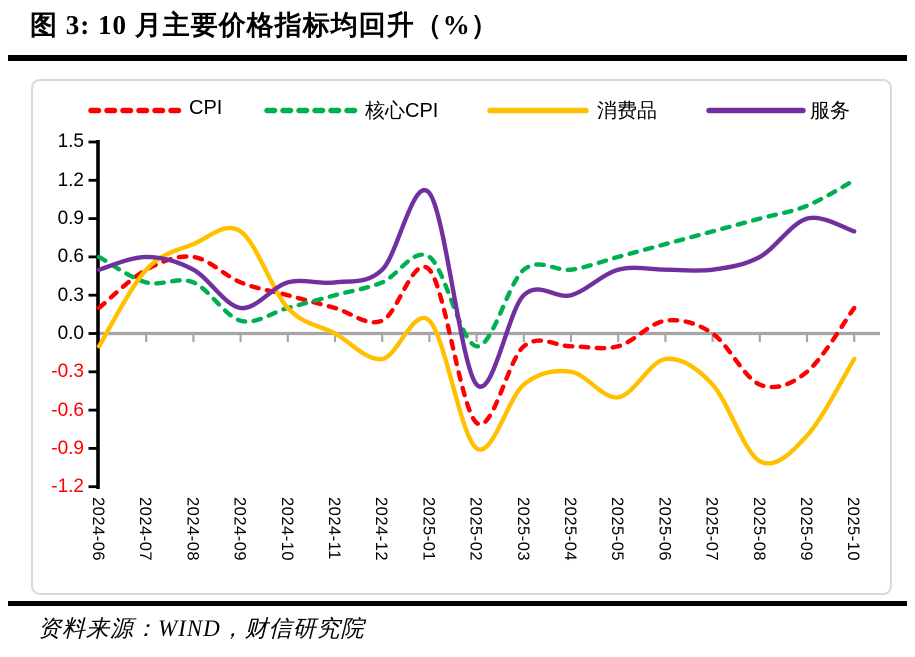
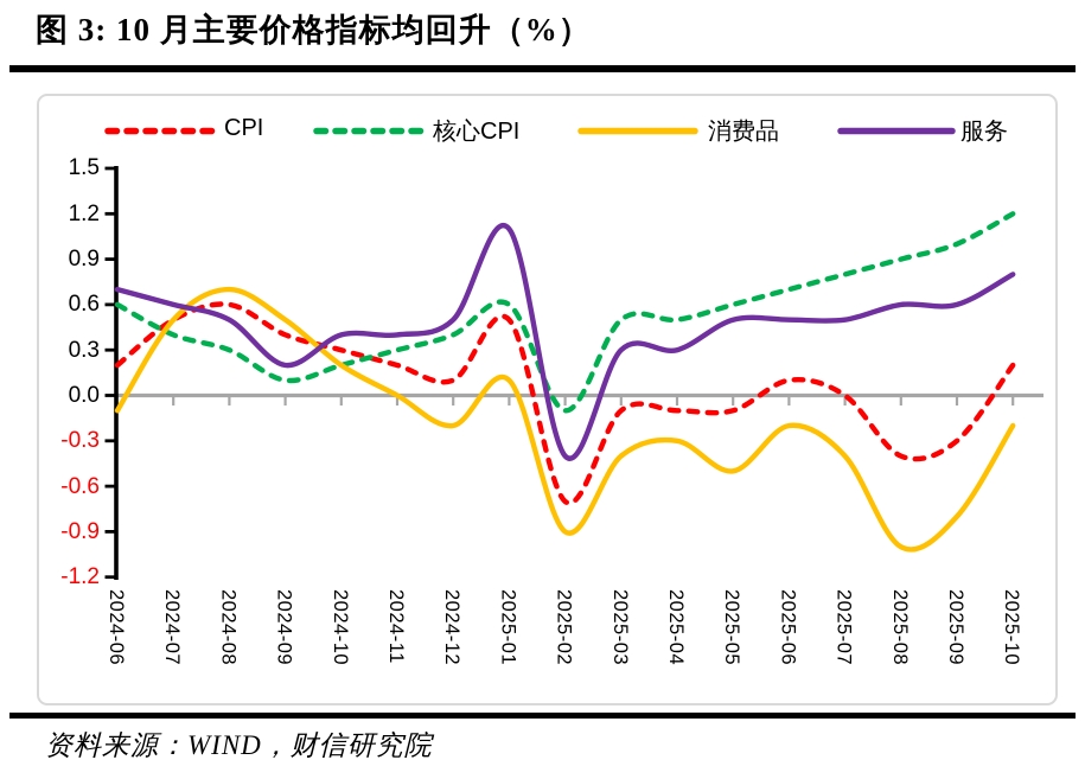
服务/2024-06: 0.5 -> 0.7
核心CPI/2024-08: 0.4 -> 0.3
消费品/2024-09: 0.8 -> 0.5
服务/2025-09: 0.9 -> 0.6
